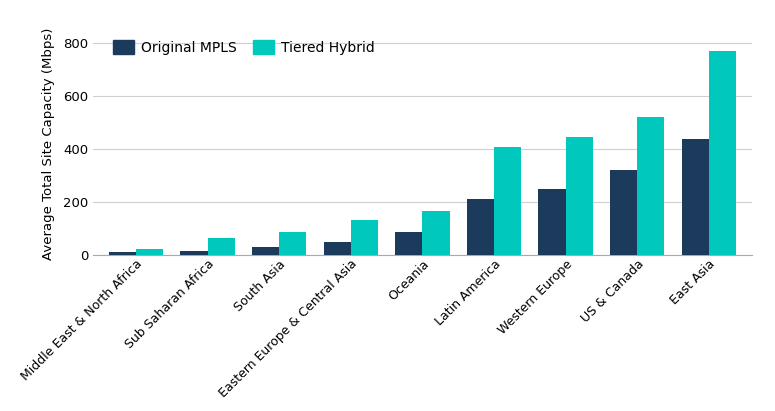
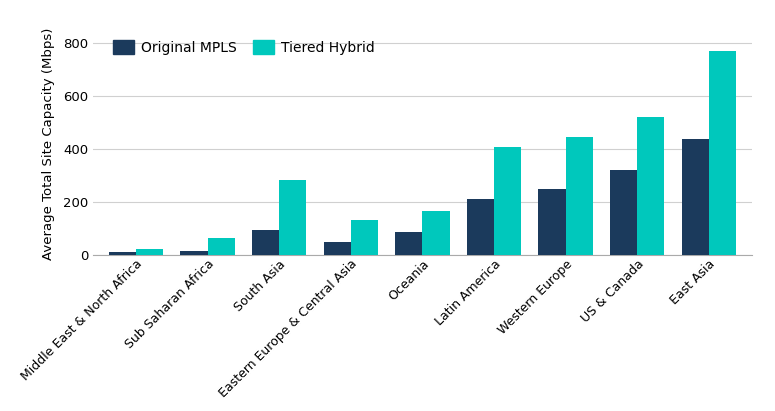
Original MPLS/South Asia: 28 -> 95
Tiered Hybrid/South Asia: 88 -> 285
